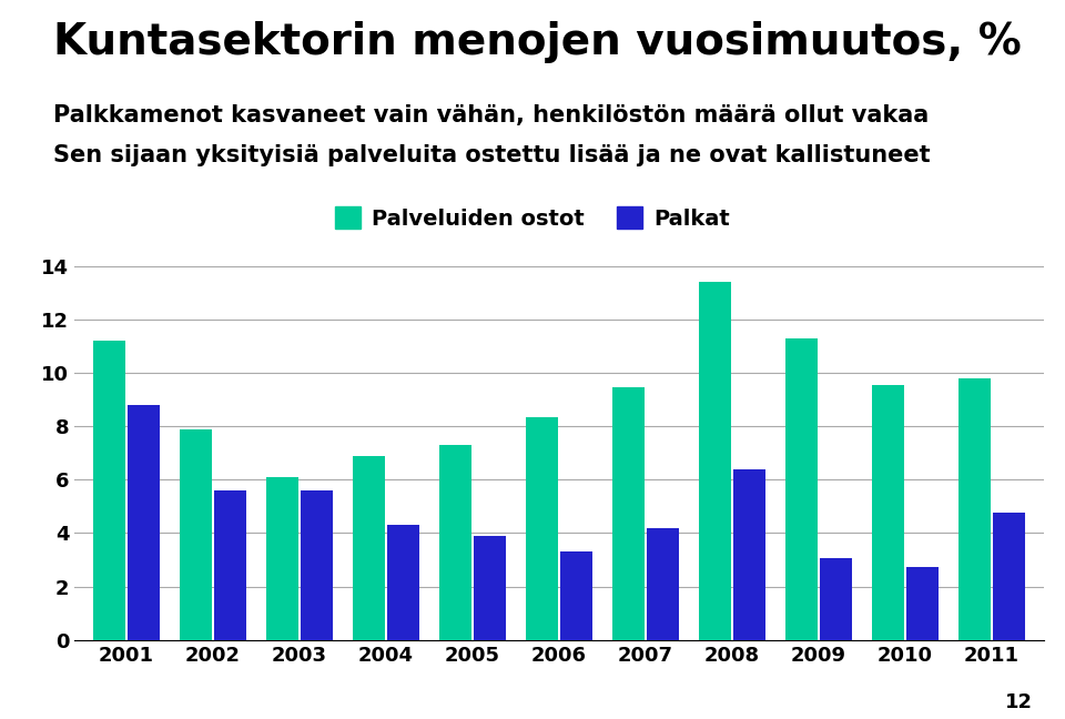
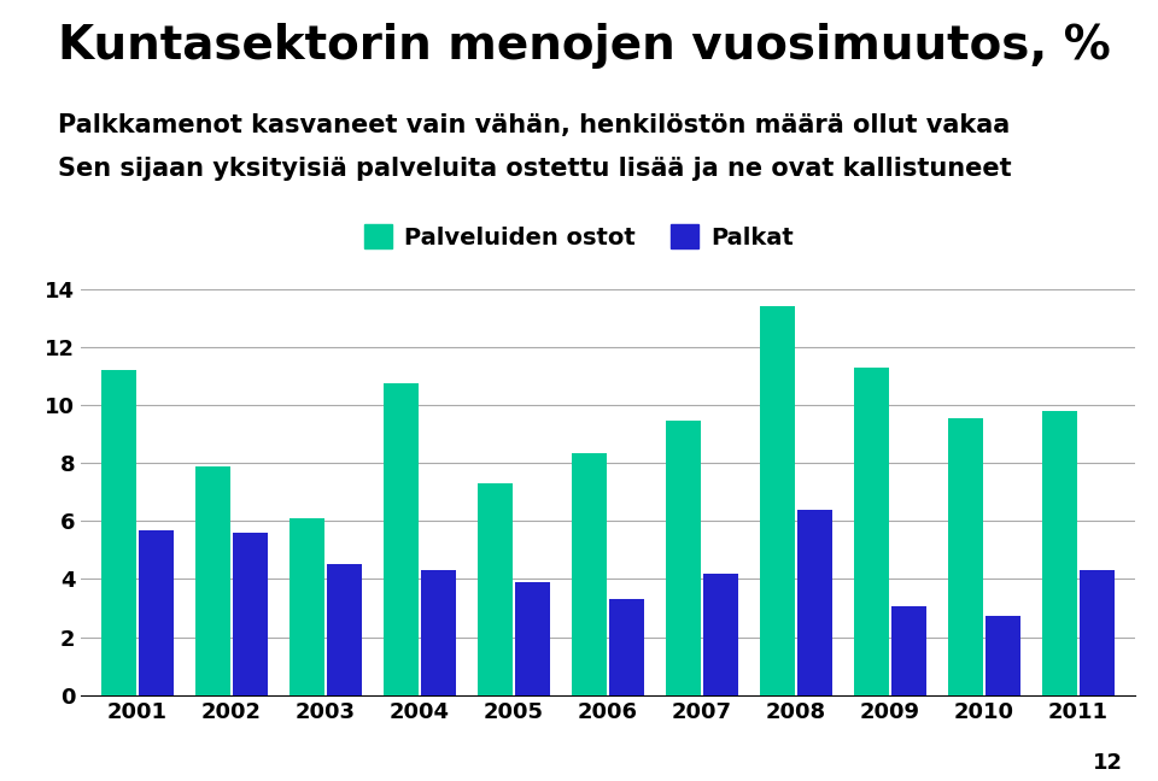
Palkat/2001: 8.80 -> 5.70
Palkat/2003: 5.60 -> 4.50
Palveluiden ostot/2004: 6.90 -> 10.75
Palkat/2011: 4.75 -> 4.30
